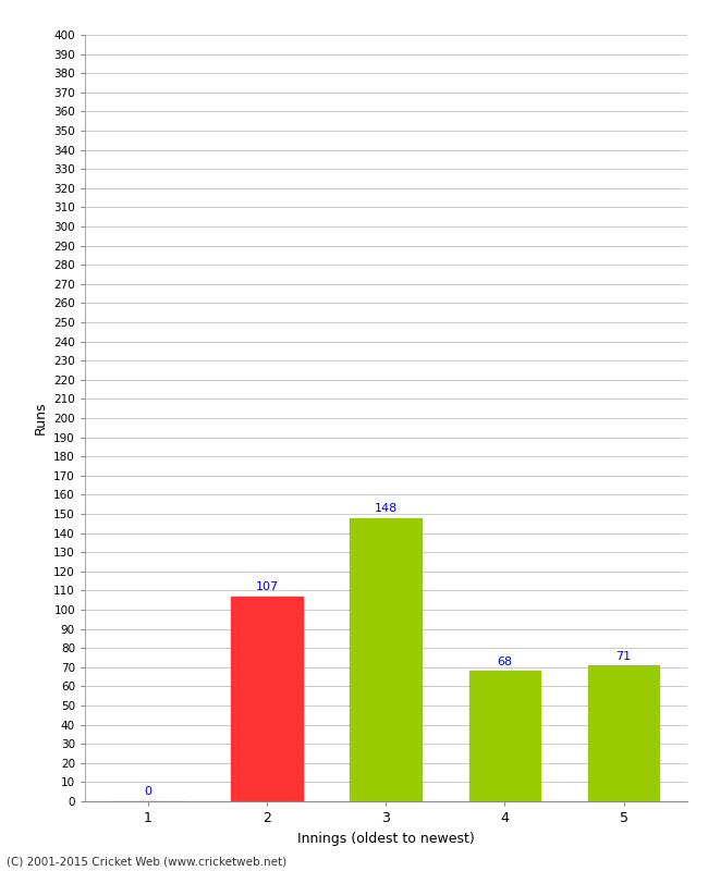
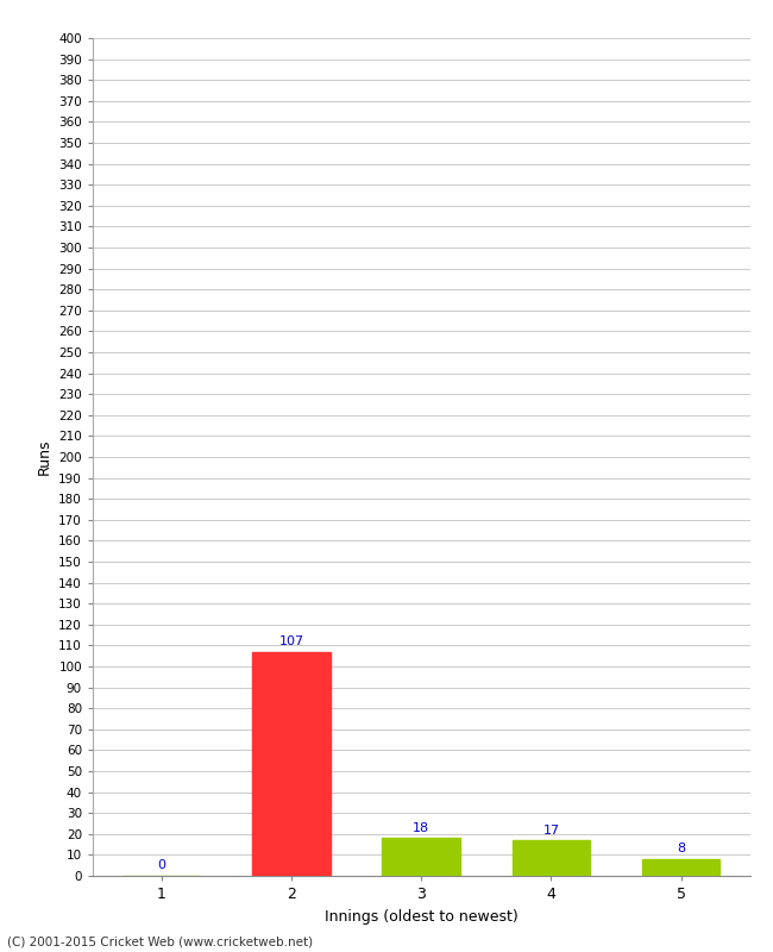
3: 148 -> 18
4: 68 -> 17
5: 71 -> 8
